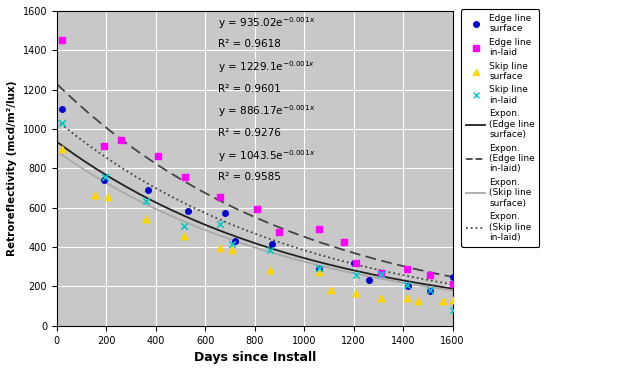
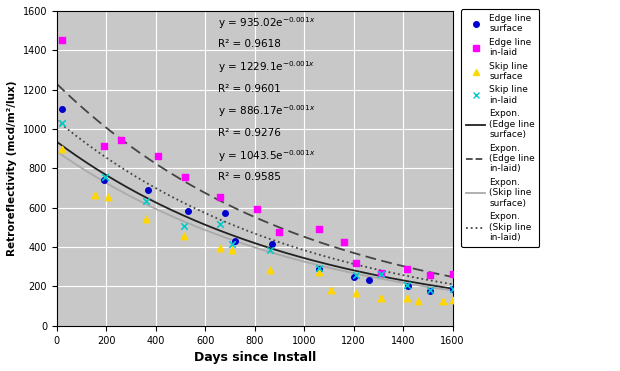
Edge line surface/1200: 320 -> 250
Edge line surface/1600: 250 -> 180
Edge line in-laid/1600: 210 -> 260
Skip line in-laid/1600: 80 -> 180
